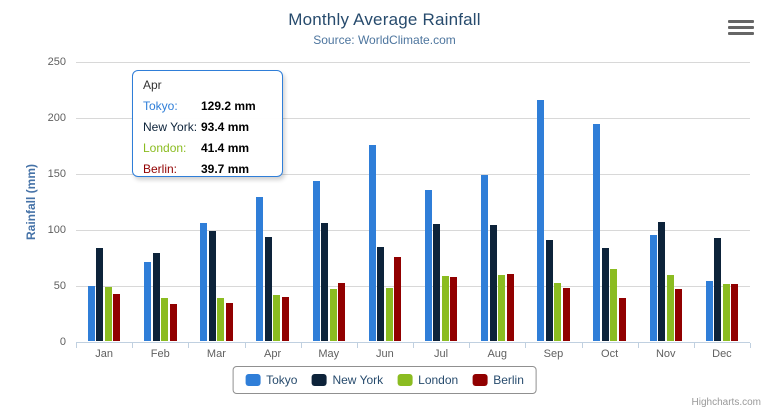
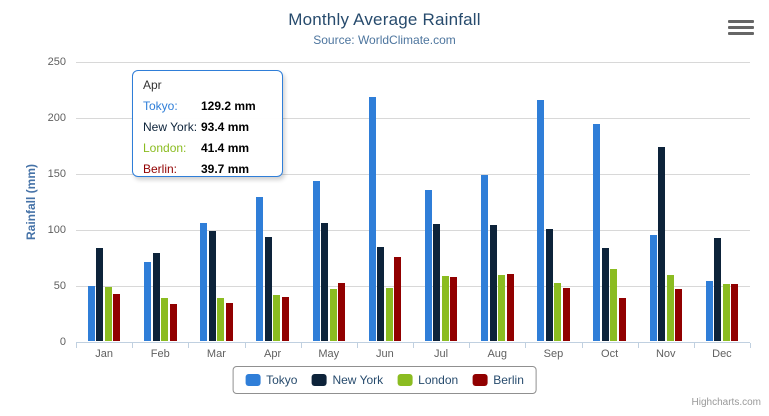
Tokyo/Jun: 176 -> 219
New York/Sep: 91 -> 101
New York/Nov: 107 -> 174
